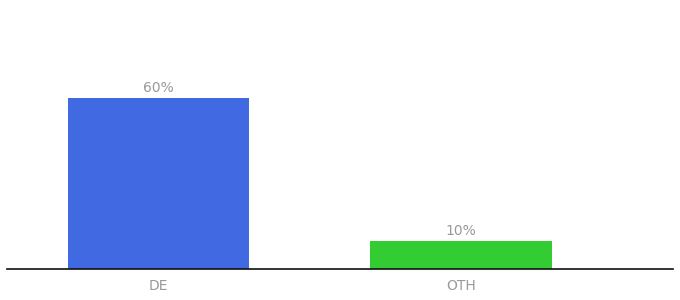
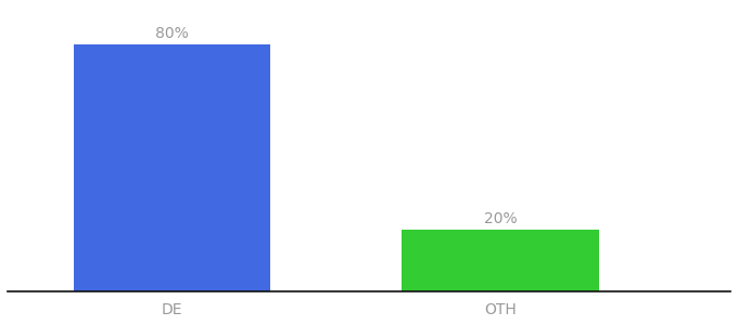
DE: 60% -> 80%
OTH: 10% -> 20%
